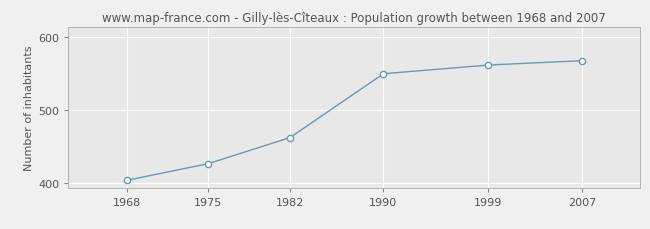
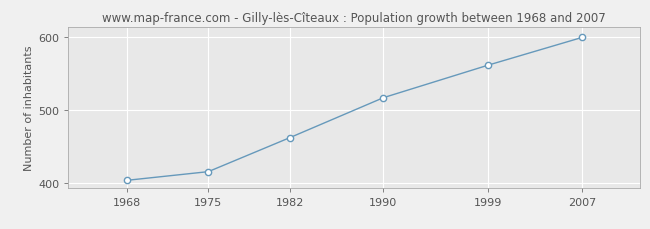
1975: 426 -> 415
1990: 550 -> 517
2007: 568 -> 600
